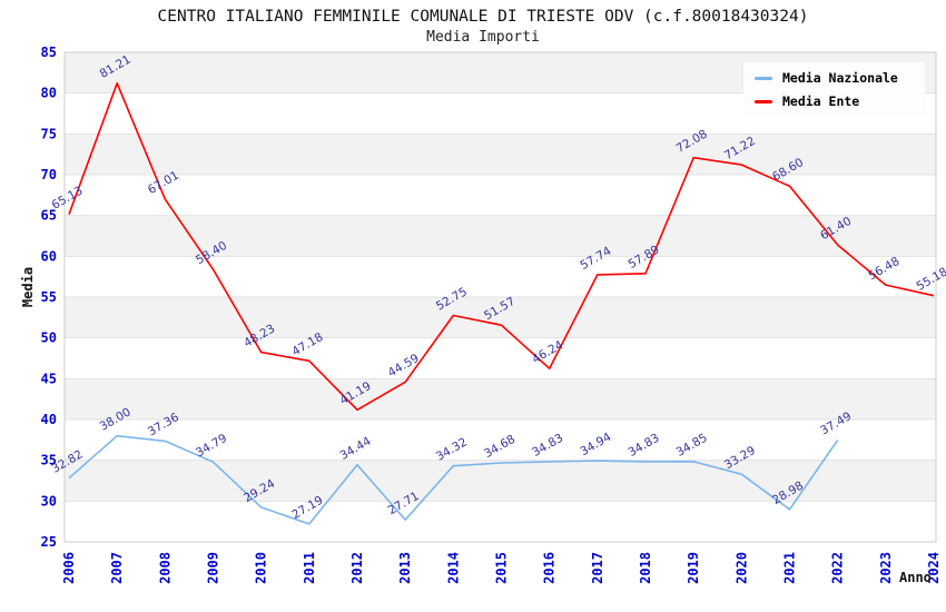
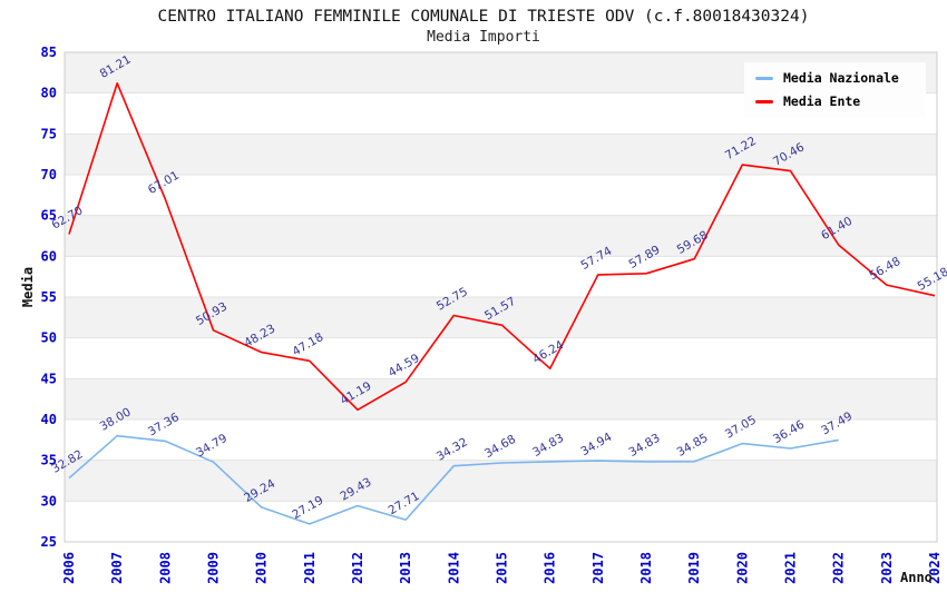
Media Ente/2006: 65.13 -> 62.70
Media Ente/2009: 58.40 -> 50.93
Media Nazionale/2012: 34.44 -> 29.43
Media Ente/2019: 72.08 -> 59.68
Media Nazionale/2020: 33.29 -> 37.05
Media Nazionale/2021: 28.98 -> 36.46
Media Ente/2021: 68.60 -> 70.46
